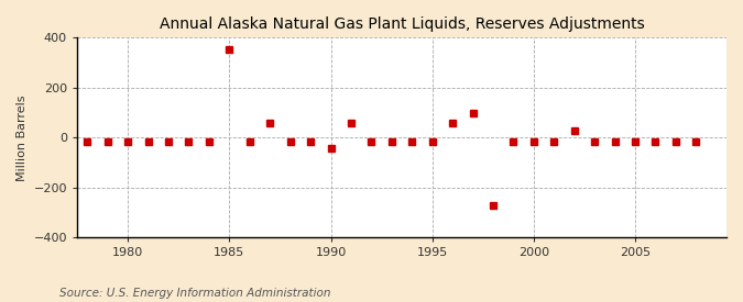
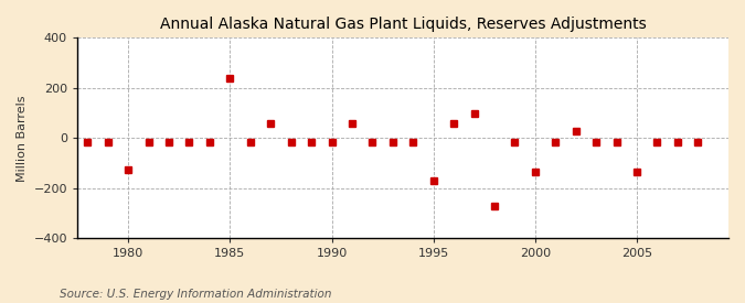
1980: -15 -> -125
1985: 355 -> 240
1990: -42 -> -15
1995: -15 -> -170
2000: -15 -> -135
2005: -15 -> -135
